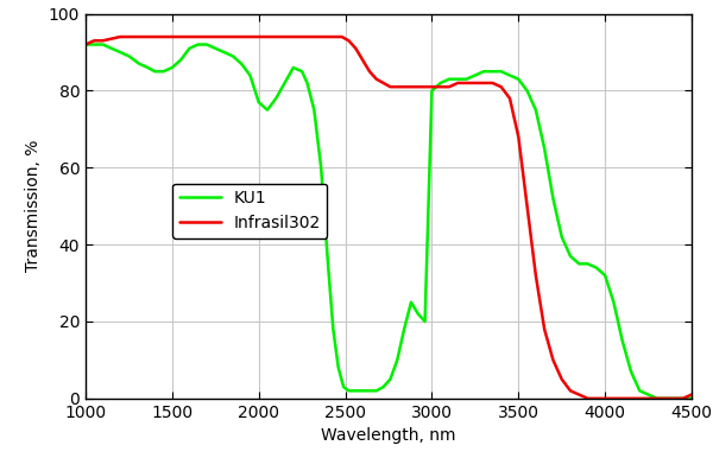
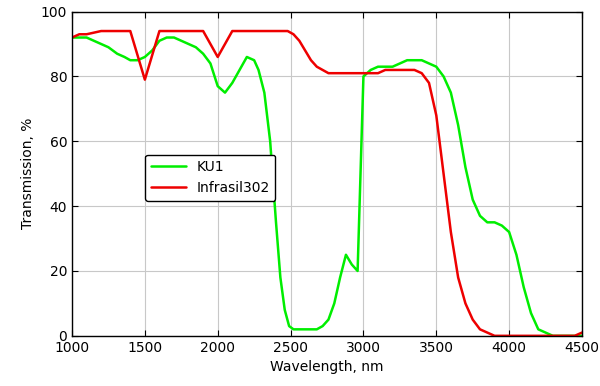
Infrasil302/1500: 94 -> 79
Infrasil302/2000: 94 -> 86
